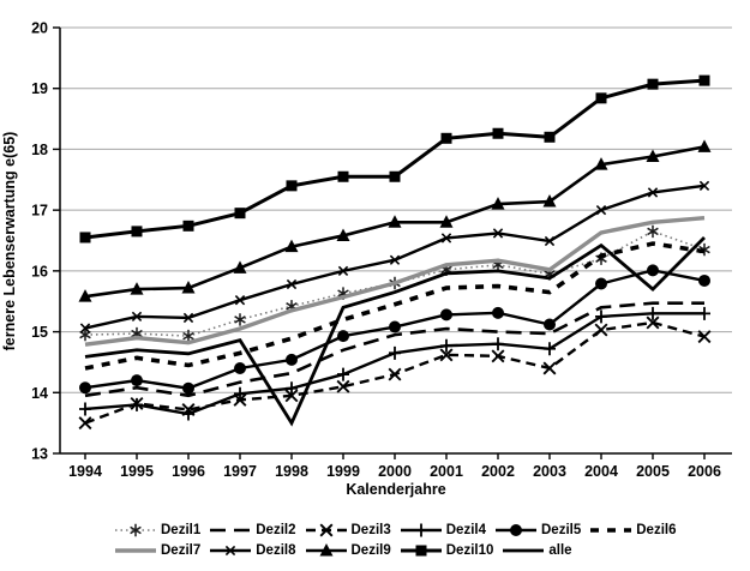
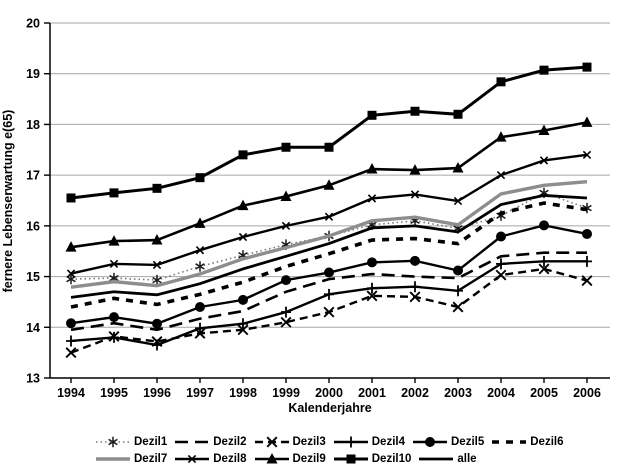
alle/1998: 13.5 -> 15.2
Dezil9/2001: 16.8 -> 17.1
alle/2005: 15.7 -> 16.6
